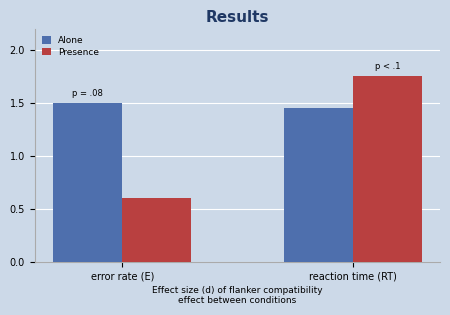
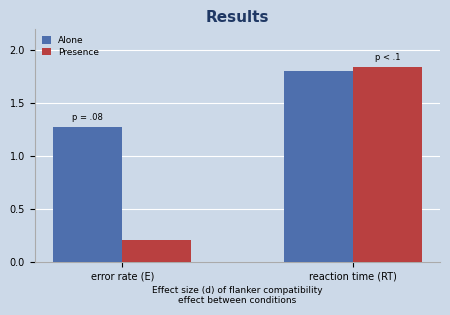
Alone/error rate (E): 1.50 -> 1.27
Presence/error rate (E): 0.60 -> 0.21
Alone/reaction time (RT): 1.45 -> 1.80
Presence/reaction time (RT): 1.75 -> 1.84
